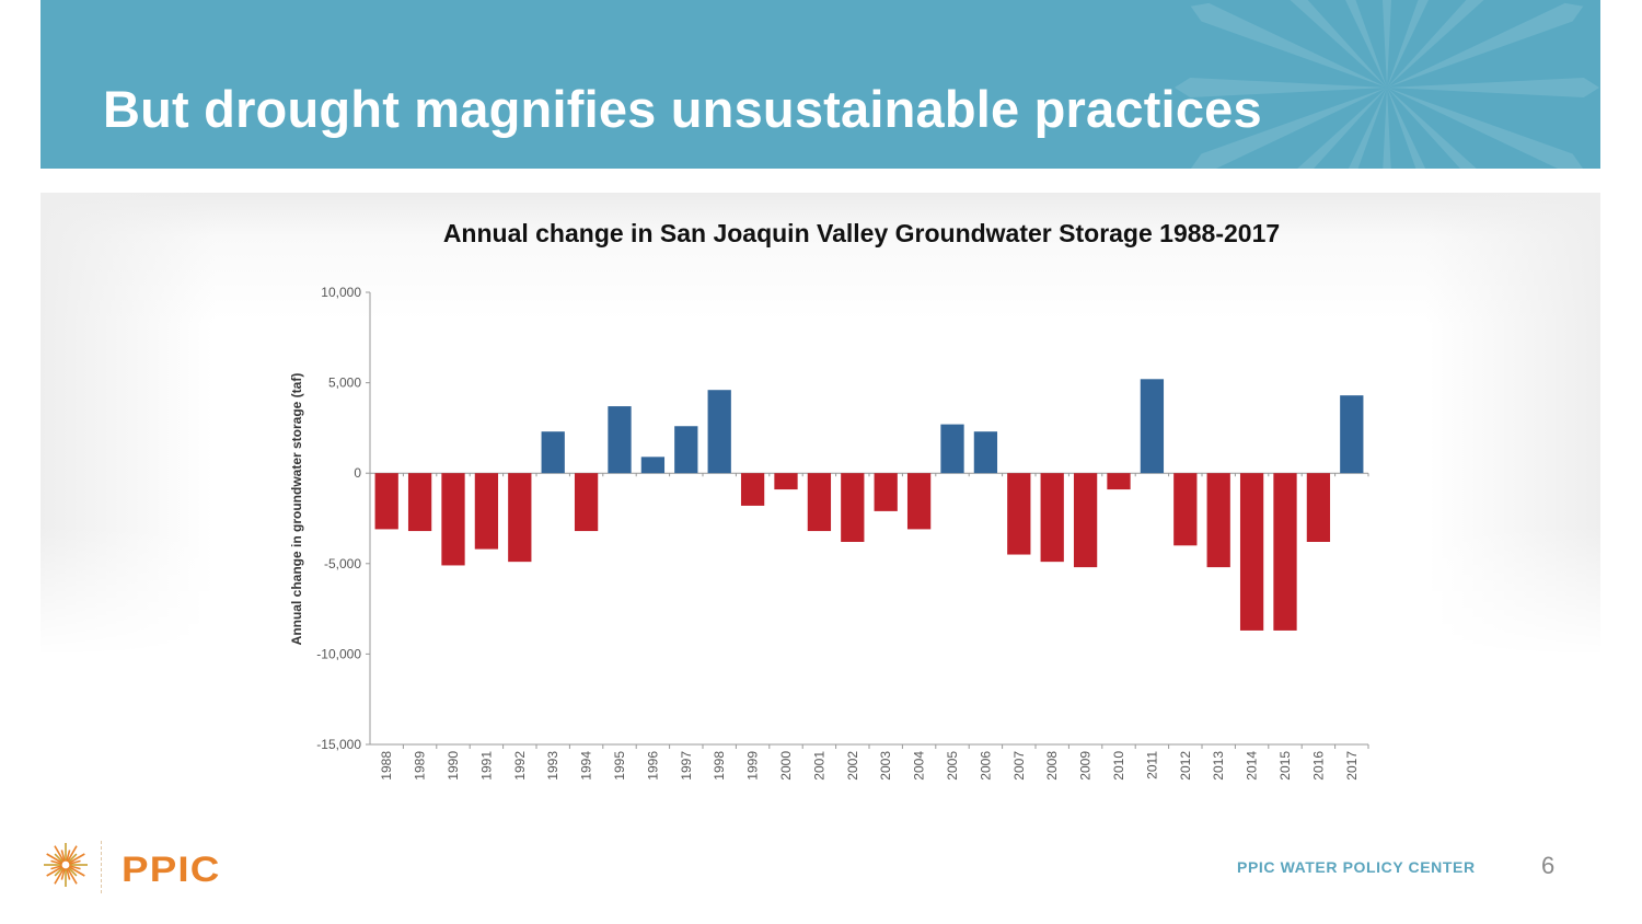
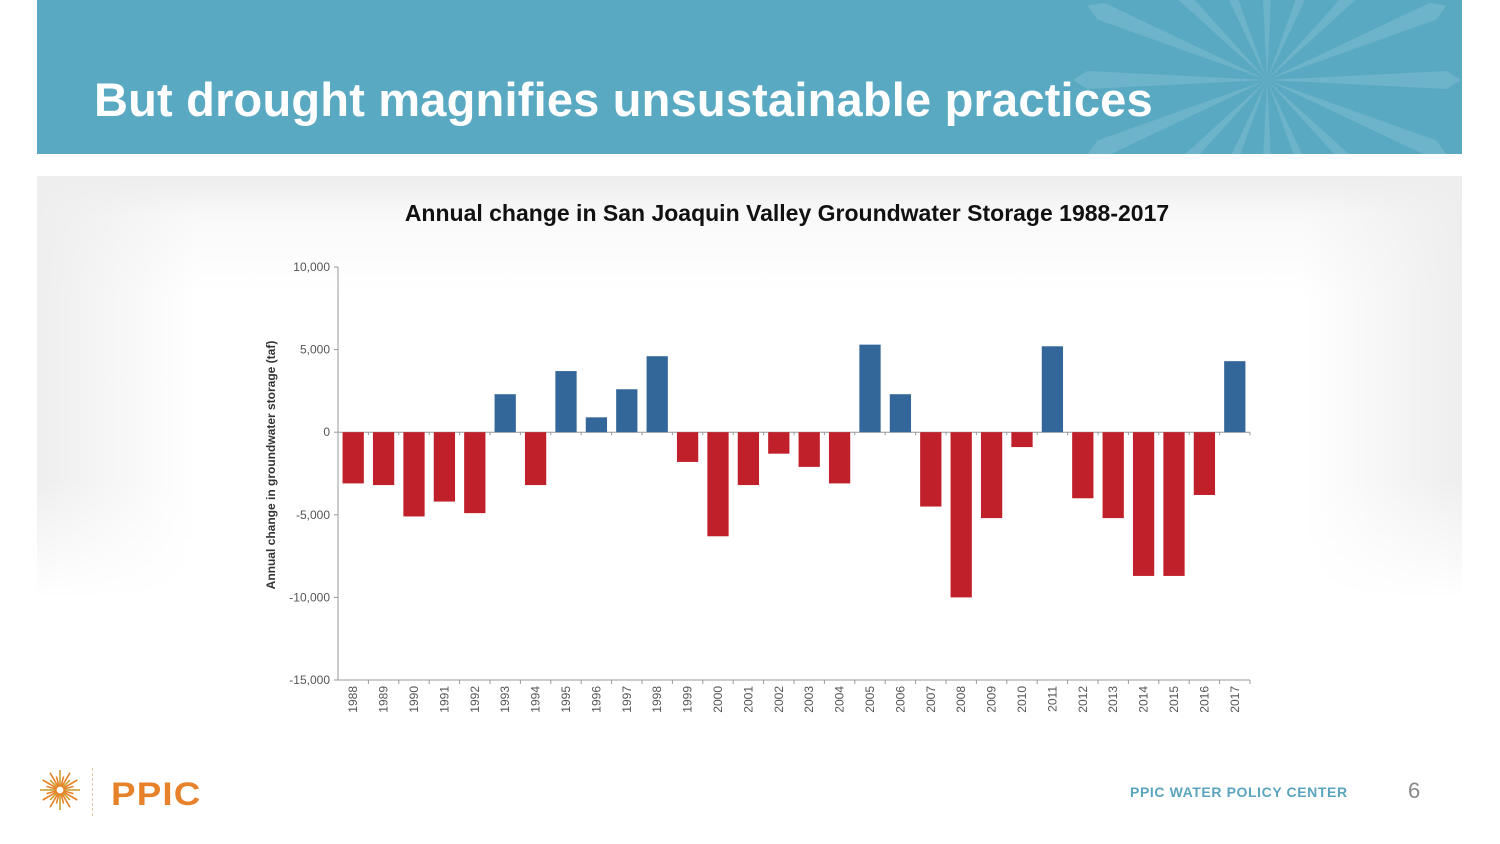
2000: -900 -> -6300
2002: -3800 -> -1300
2005: 2700 -> 5300
2008: -4900 -> -10000
